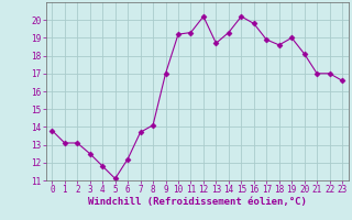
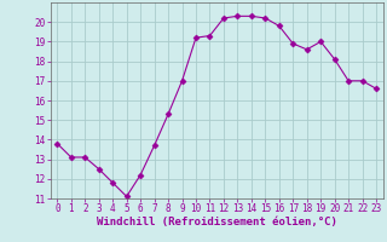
8: 14.1 -> 15.3
13: 18.7 -> 20.3
14: 19.3 -> 20.3
